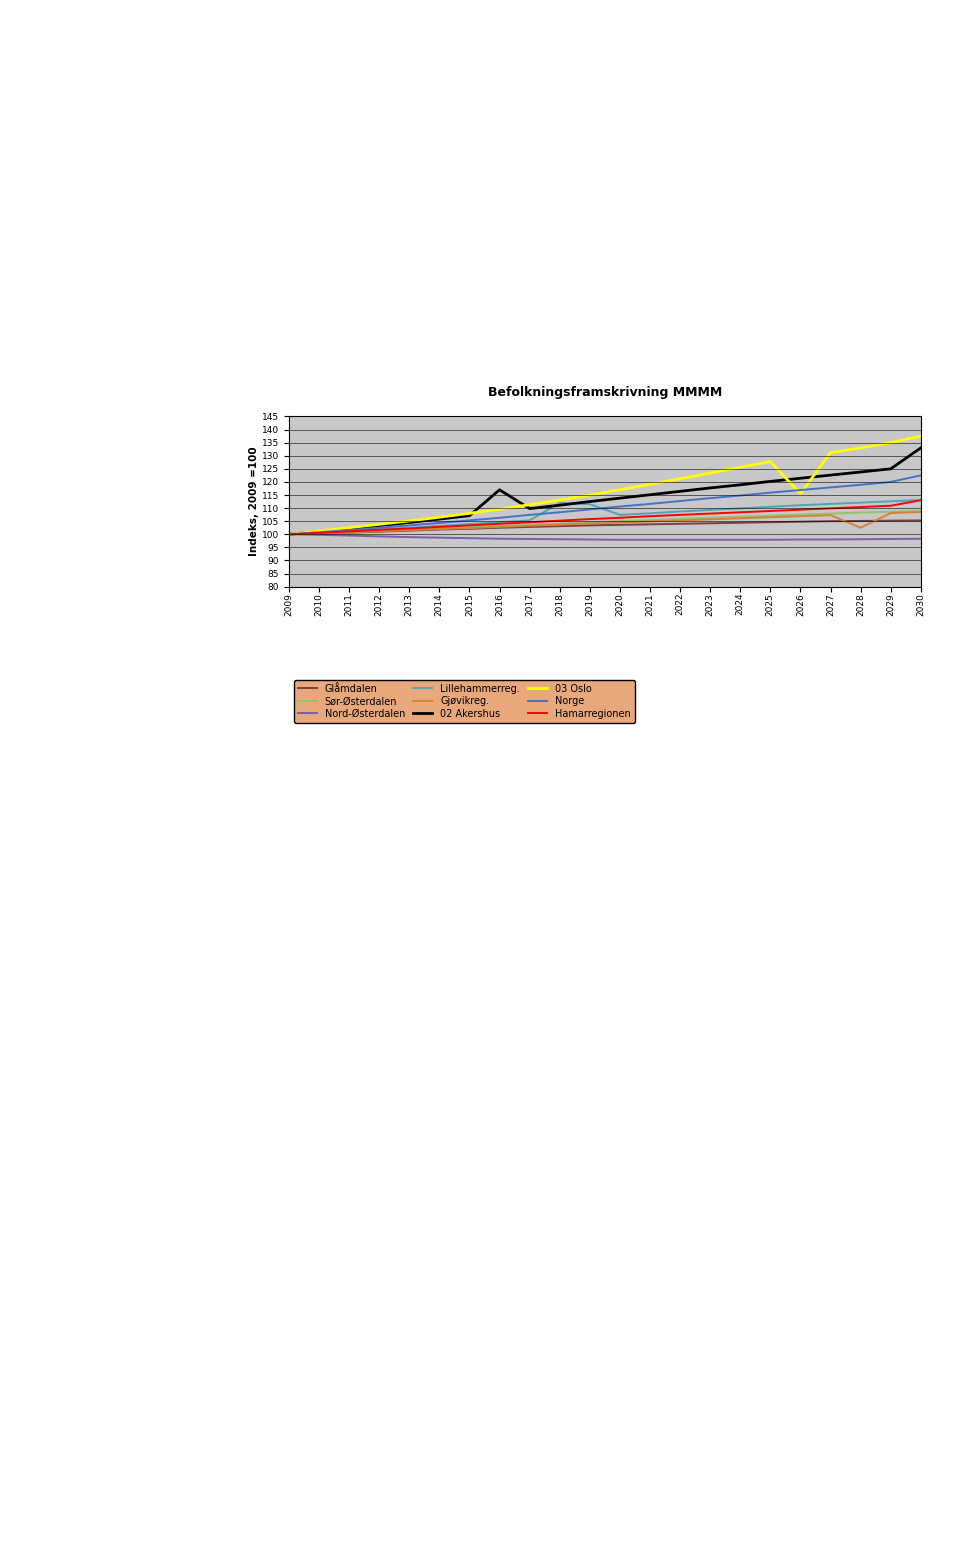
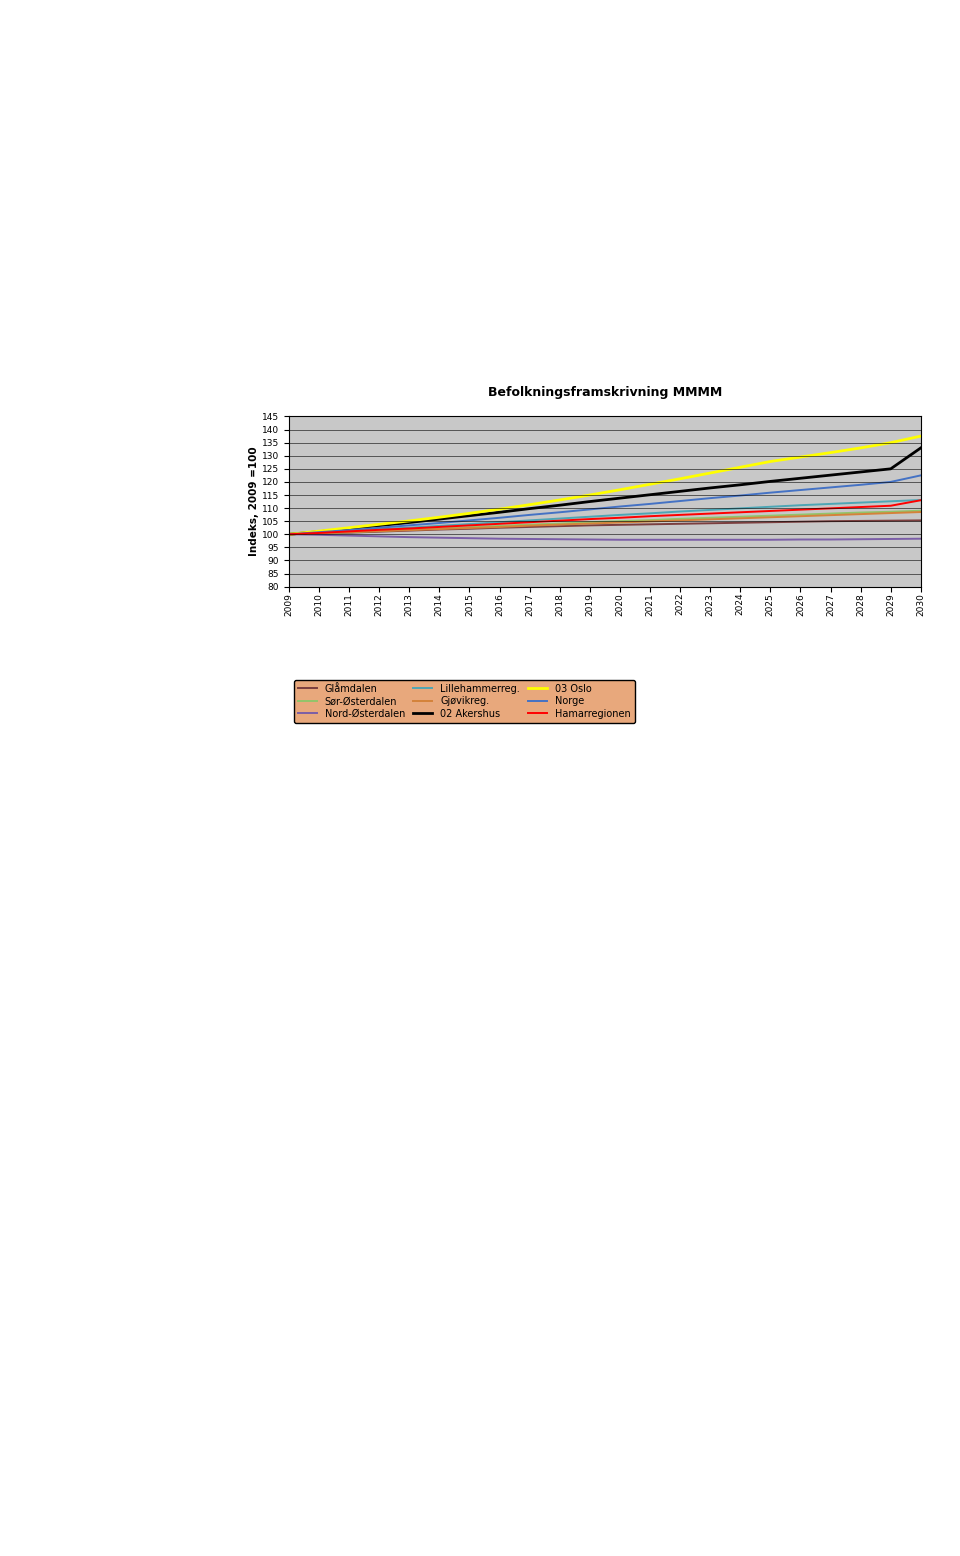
02 Akershus/2016: 117.0 -> 108.4
Lillehammerreg./2018: 112.0 -> 106.0
Lillehammerreg./2019: 111.5 -> 106.7
03 Oslo/2026: 115.5 -> 129.5
Gjøvikreg./2028: 102.5 -> 107.7
